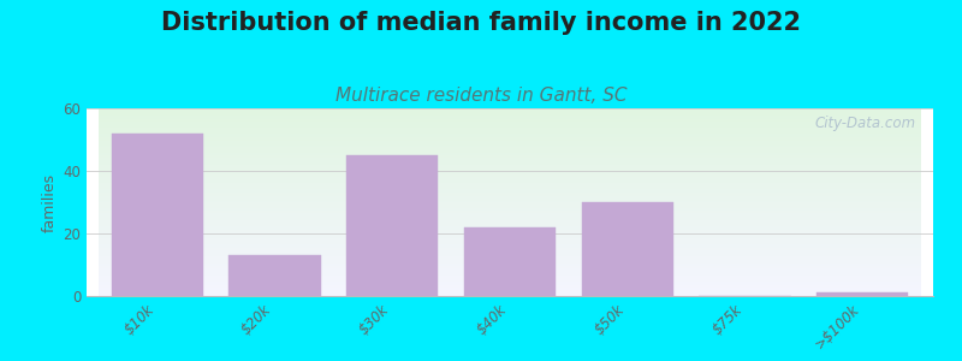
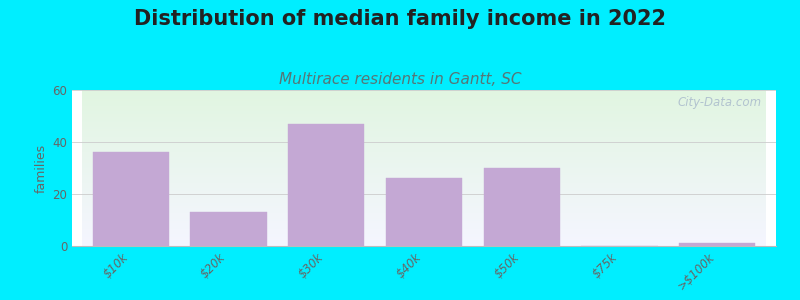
$10k: 52 -> 36
$30k: 45 -> 47
$40k: 22 -> 26
